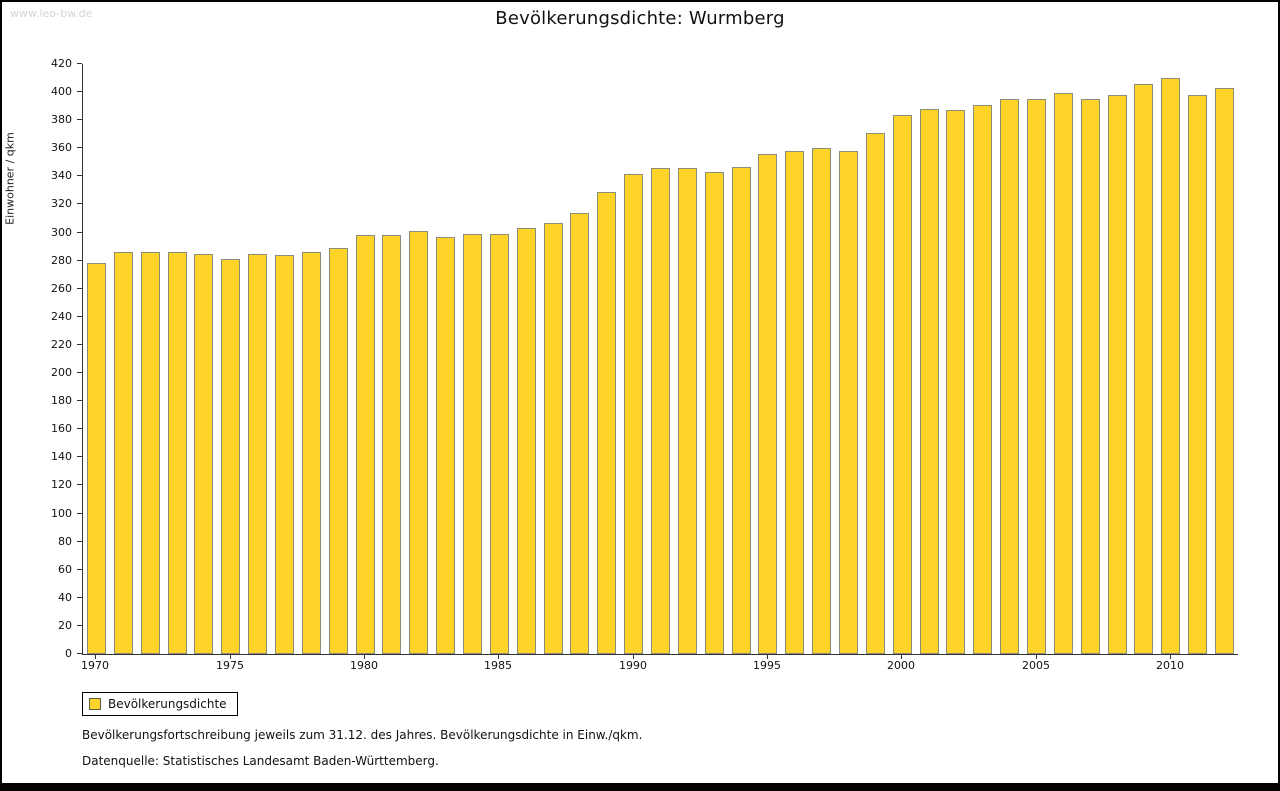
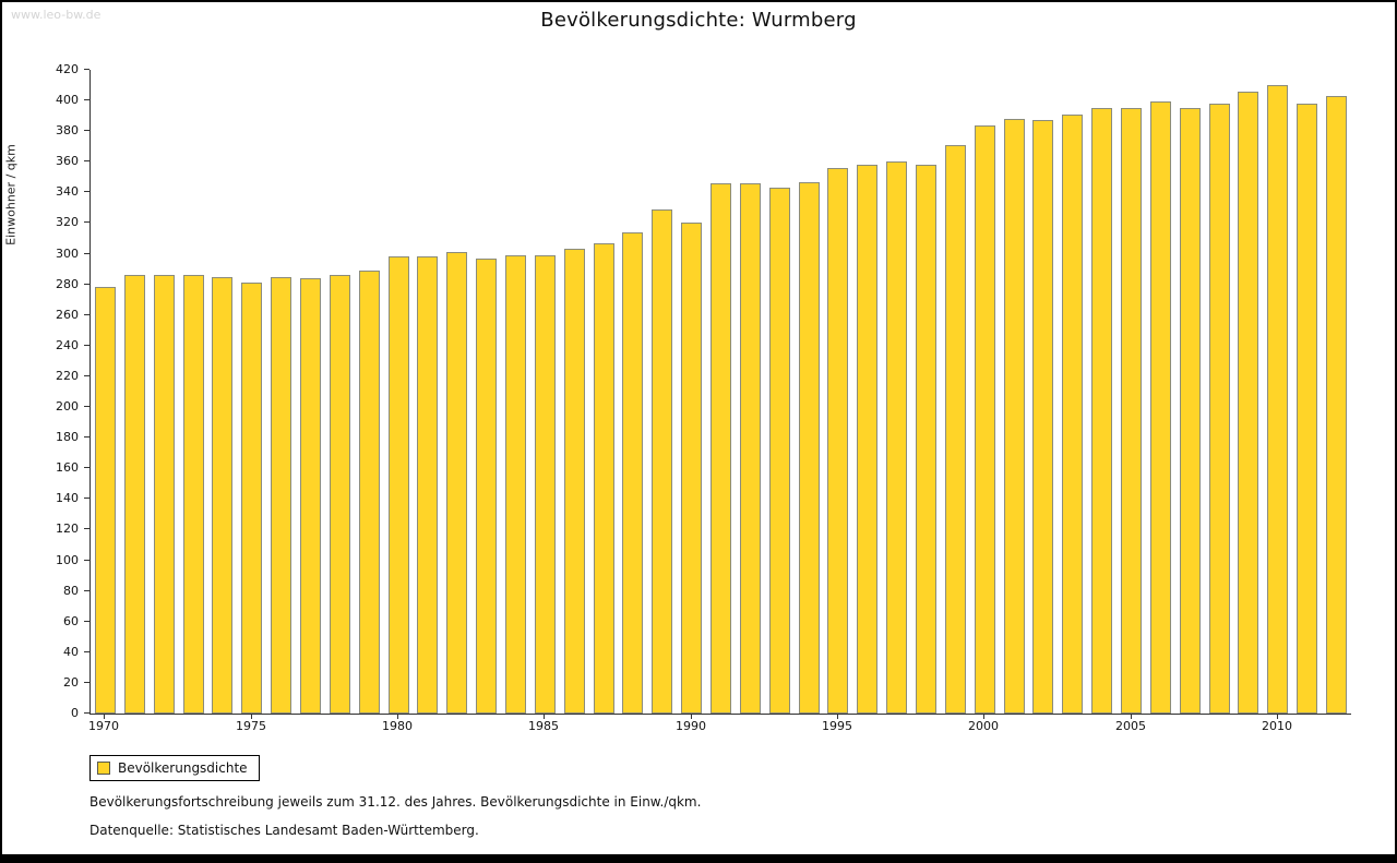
1990: 342 -> 320
